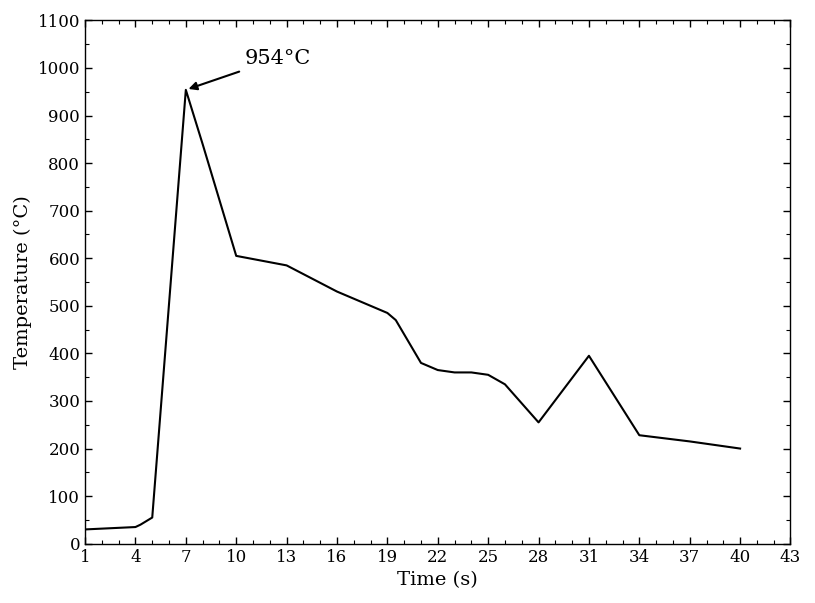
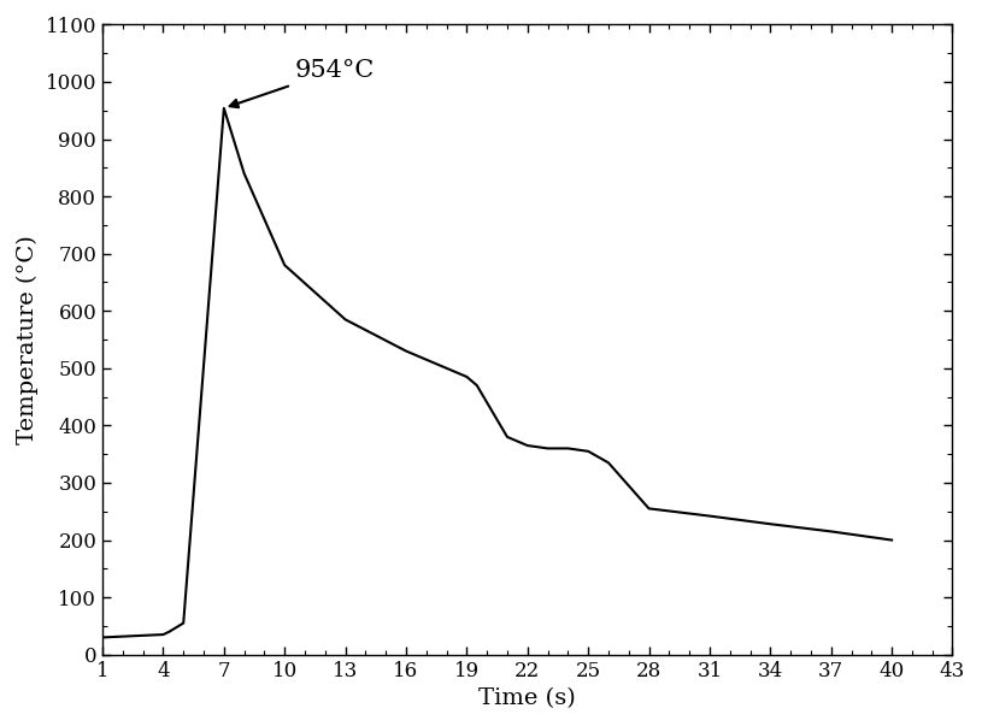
10: 605 -> 680
31: 395 -> 242
